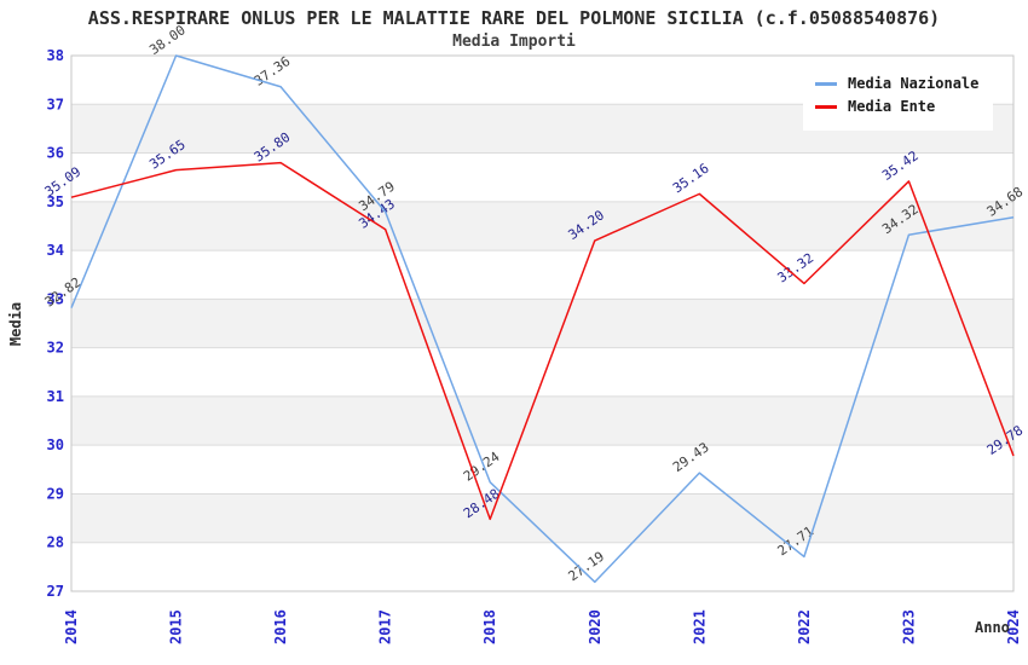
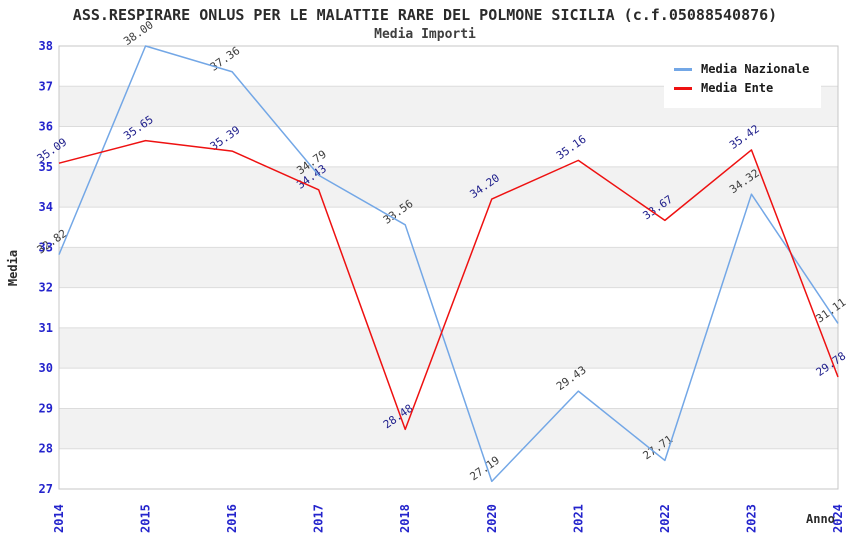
Media Ente/2016: 35.80 -> 35.39
Media Nazionale/2018: 29.24 -> 33.56
Media Ente/2022: 33.32 -> 33.67
Media Nazionale/2024: 34.68 -> 31.11
